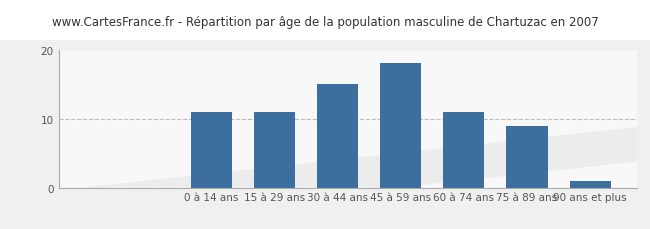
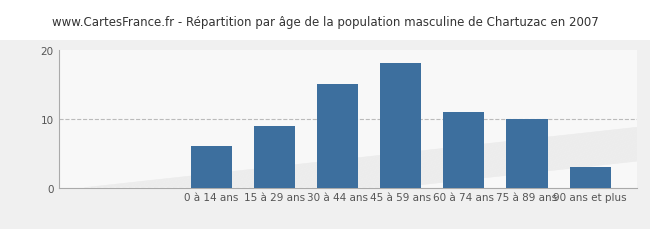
0 à 14 ans: 11 -> 6
15 à 29 ans: 11 -> 9
75 à 89 ans: 9 -> 10
90 ans et plus: 1 -> 3
